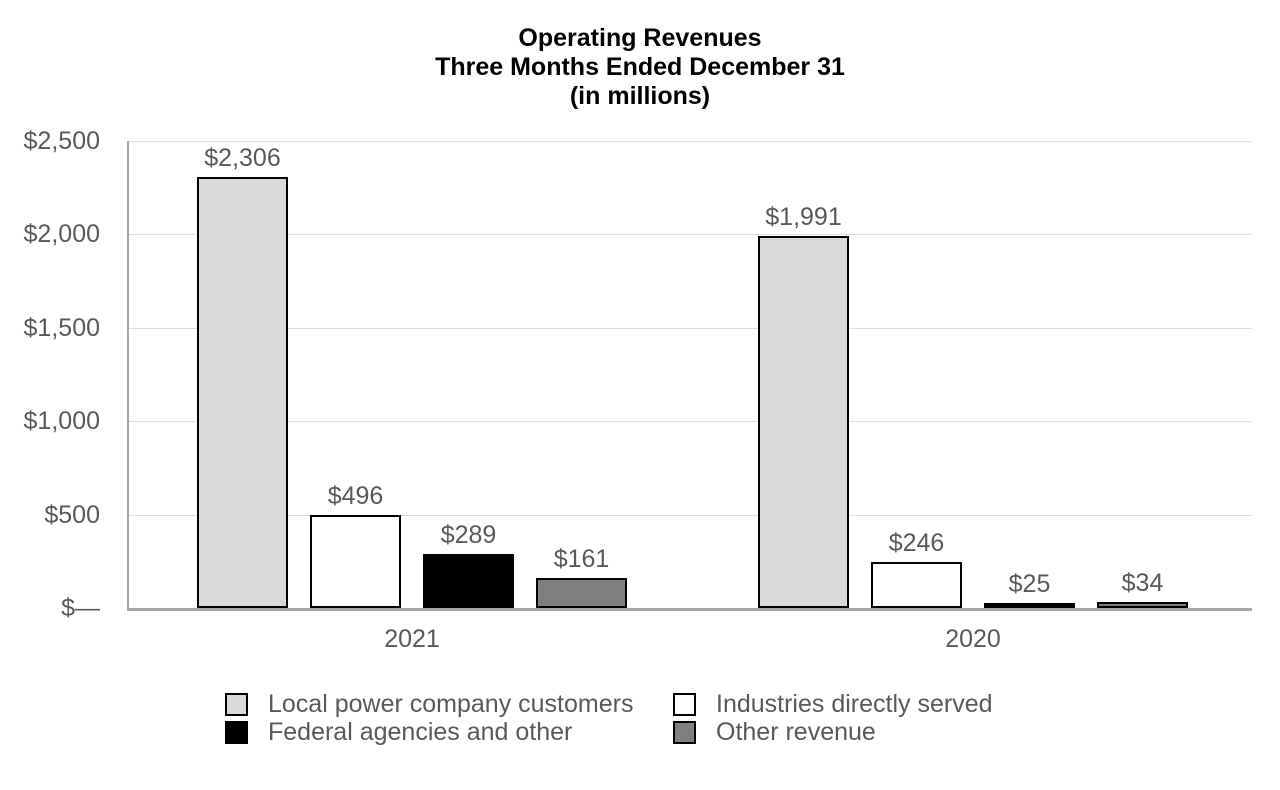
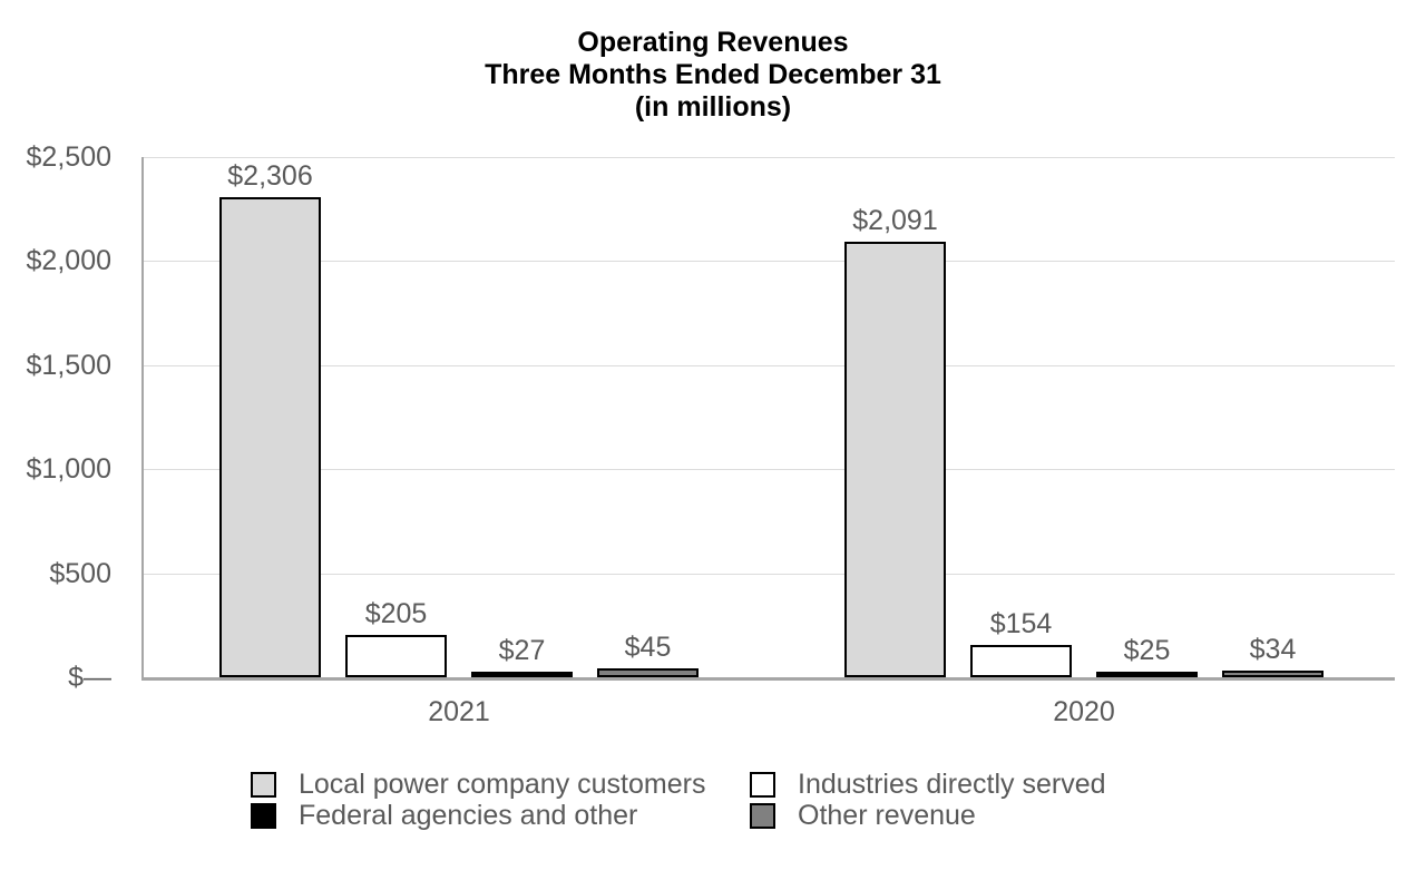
Industries directly served/2021: $496 -> $205
Federal agencies and other/2021: $289 -> $27
Other revenue/2021: $161 -> $45
Local power company customers/2020: $1,991 -> $2,091
Industries directly served/2020: $246 -> $154
